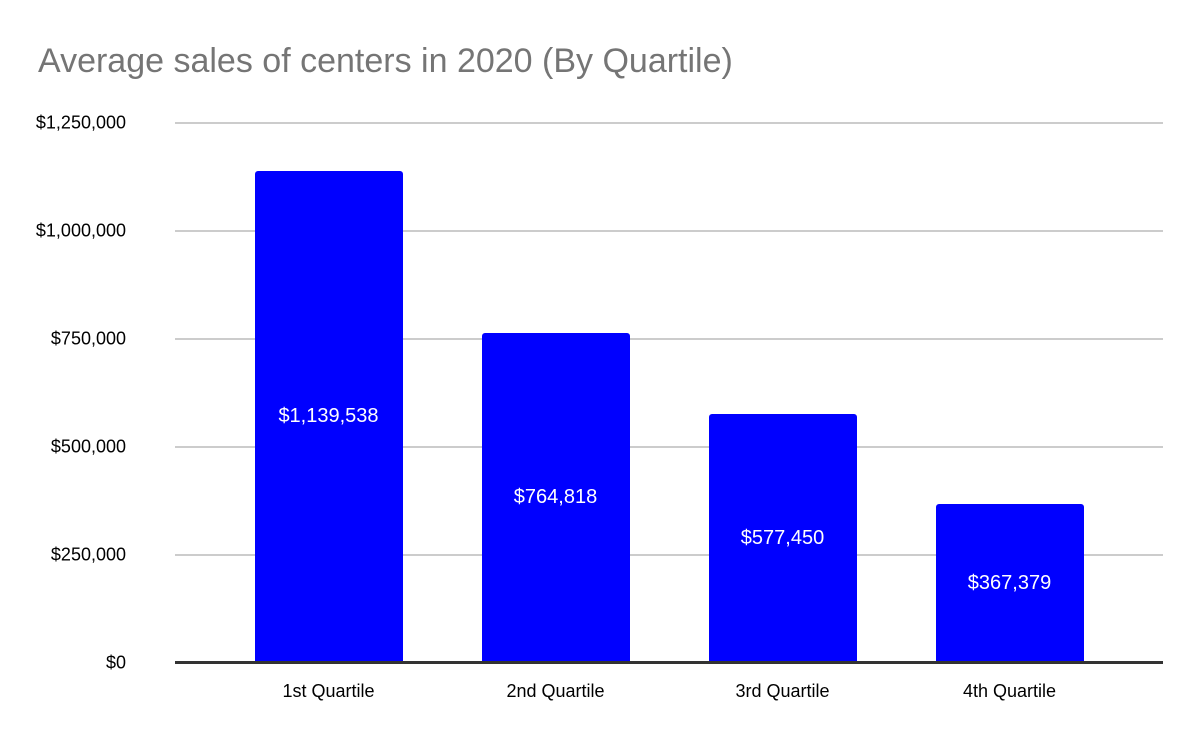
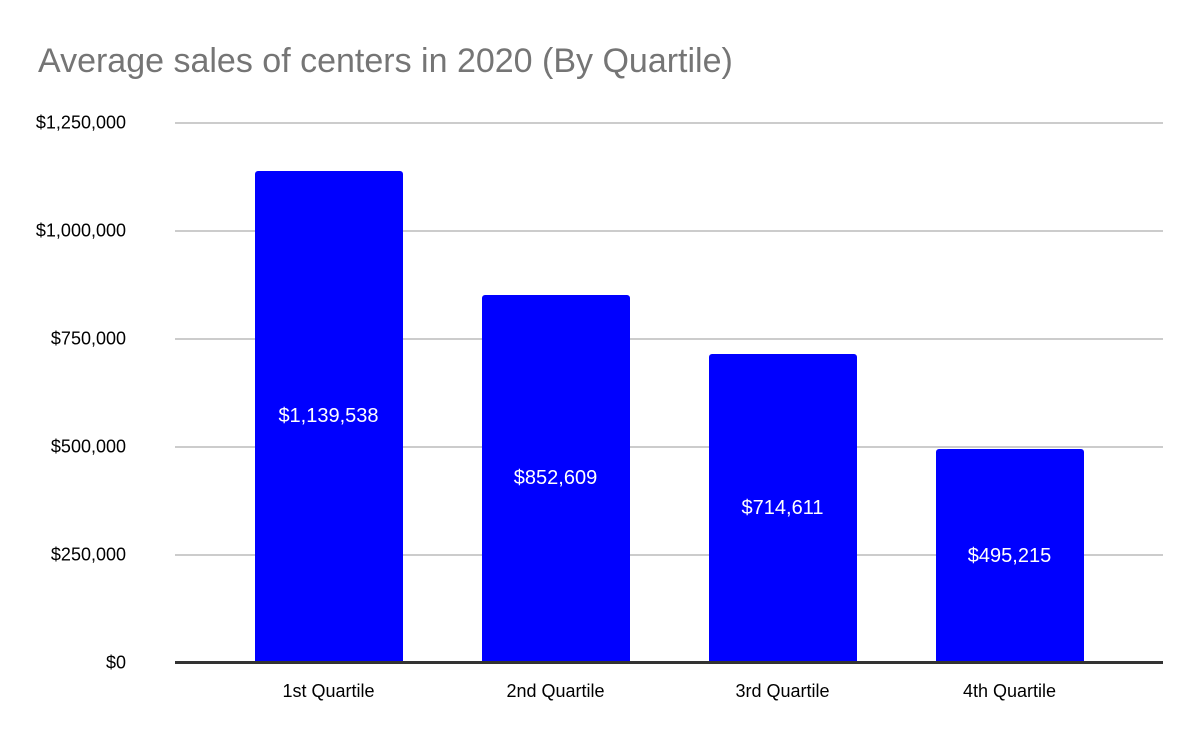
2nd Quartile: $764,818 -> $852,609
3rd Quartile: $577,450 -> $714,611
4th Quartile: $367,379 -> $495,215
